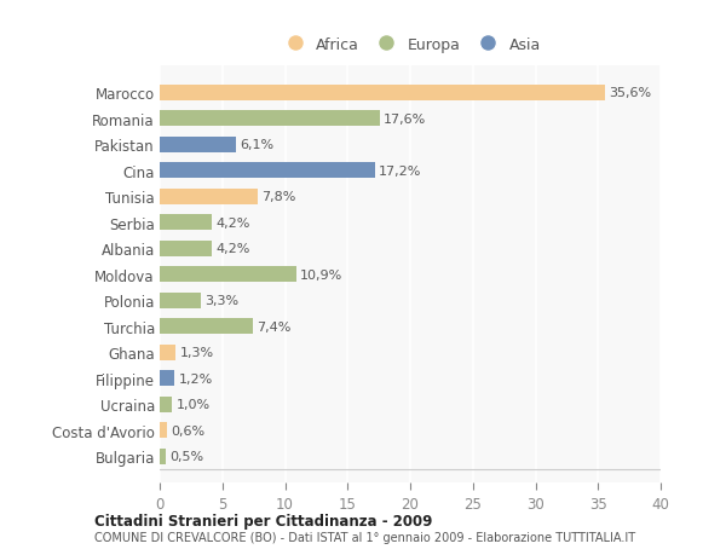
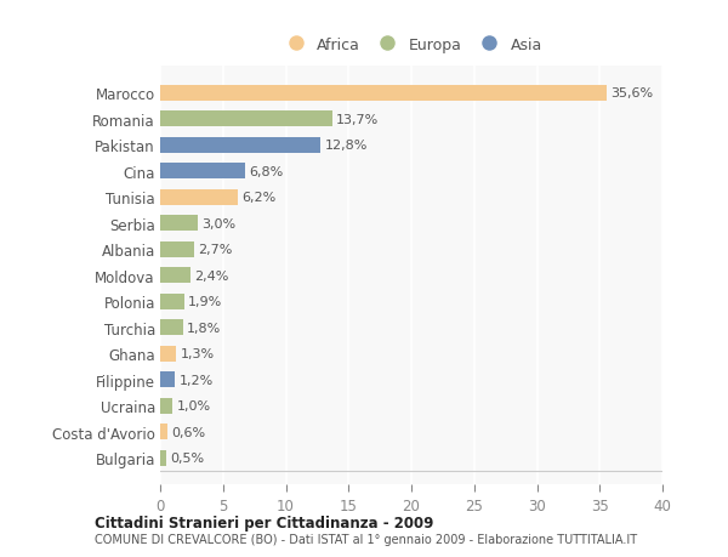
Romania: 17,6% -> 13,7%
Pakistan: 6,1% -> 12,8%
Cina: 17,2% -> 6,8%
Tunisia: 7,8% -> 6,2%
Serbia: 4,2% -> 3,0%
Albania: 4,2% -> 2,7%
Moldova: 10,9% -> 2,4%
Polonia: 3,3% -> 1,9%
Turchia: 7,4% -> 1,8%
